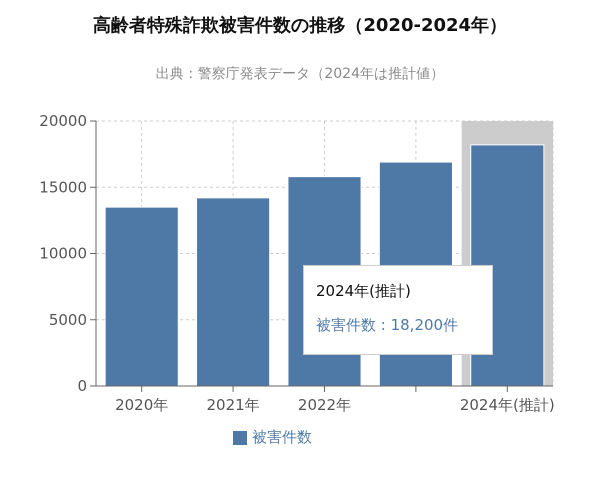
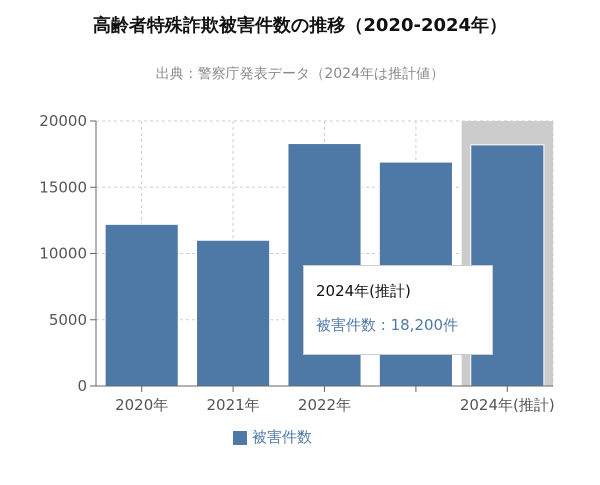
2020年: 13500 -> 12200
2021年: 14200 -> 11000
2022年: 15800 -> 18300
